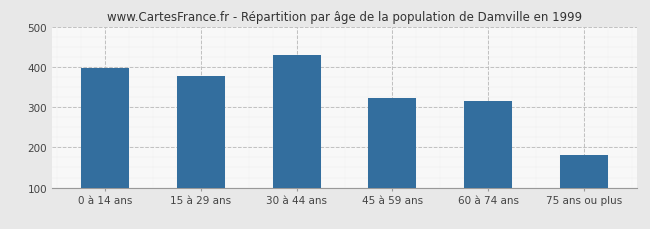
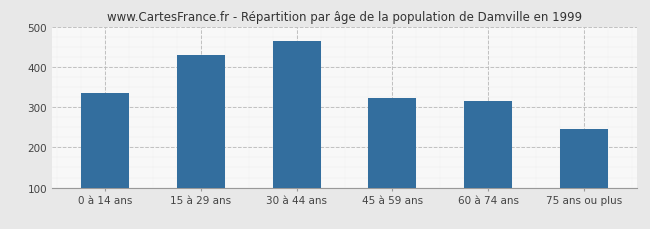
0 à 14 ans: 396 -> 335
15 à 29 ans: 377 -> 430
30 à 44 ans: 430 -> 465
75 ans ou plus: 181 -> 245
